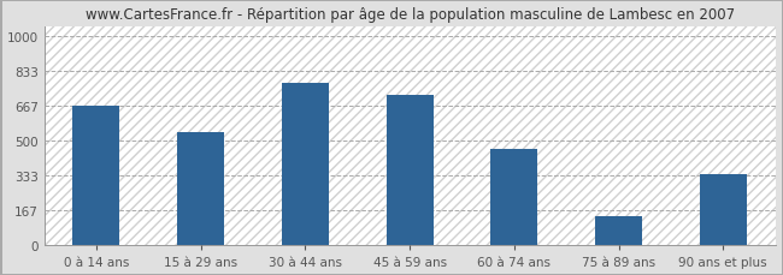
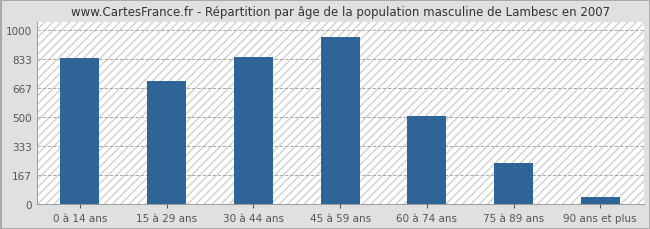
0 à 14 ans: 670 -> 840
15 à 29 ans: 540 -> 710
30 à 44 ans: 780 -> 840
45 à 59 ans: 720 -> 960
60 à 74 ans: 460 -> 510
75 à 89 ans: 140 -> 240
90 ans et plus: 340 -> 40
